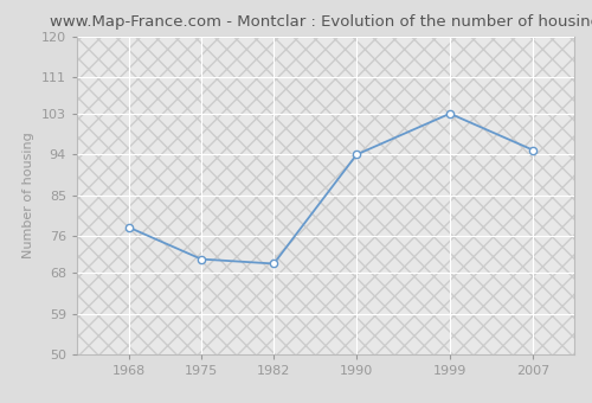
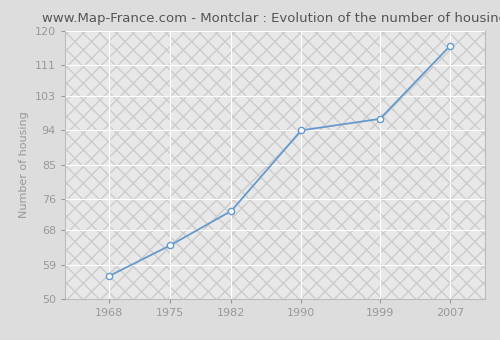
1968: 78 -> 56
1975: 71 -> 64
1982: 70 -> 73
1999: 103 -> 97
2007: 95 -> 116
